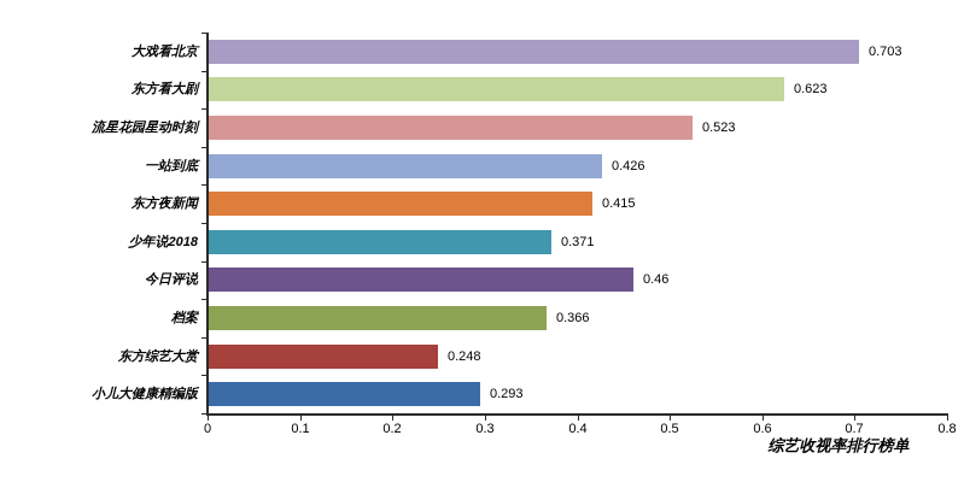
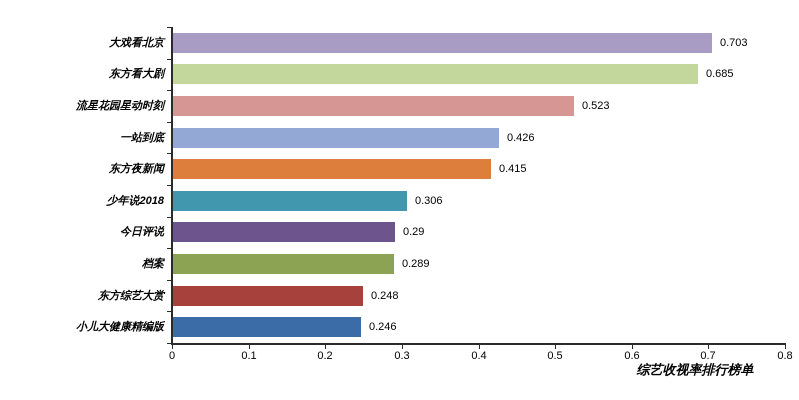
东方看大剧: 0.623 -> 0.685
少年说2018: 0.371 -> 0.306
今日评说: 0.46 -> 0.29
档案: 0.366 -> 0.289
小儿大健康精编版: 0.293 -> 0.246
